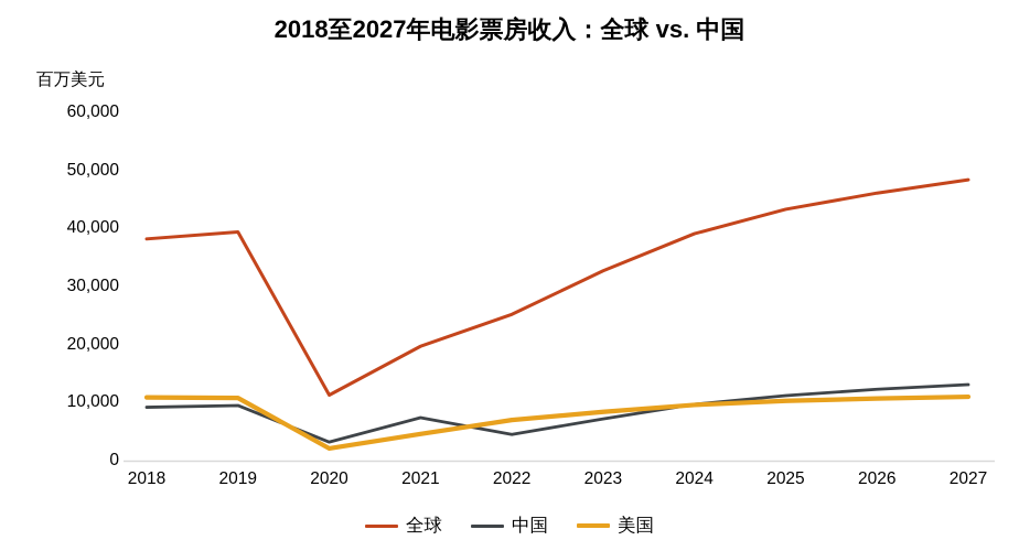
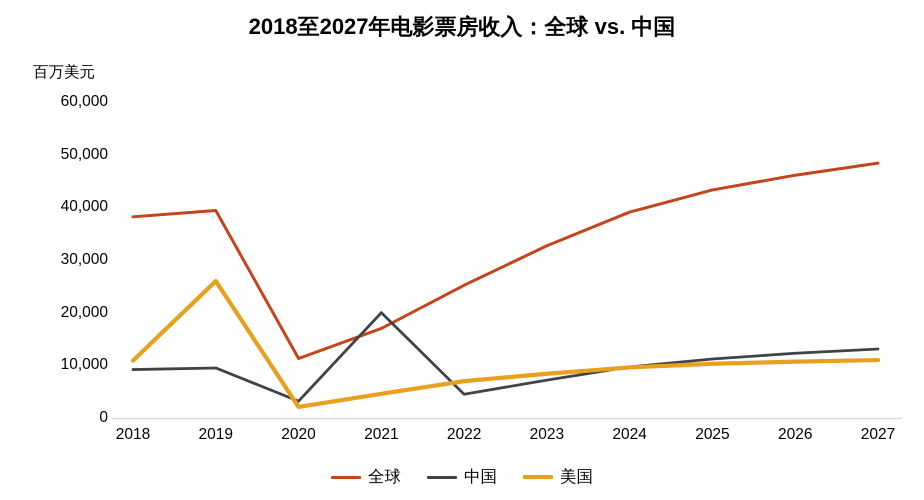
美国/2019: 11000 -> 26000
全球/2021: 20000 -> 17000
中国/2021: 7000 -> 20000
